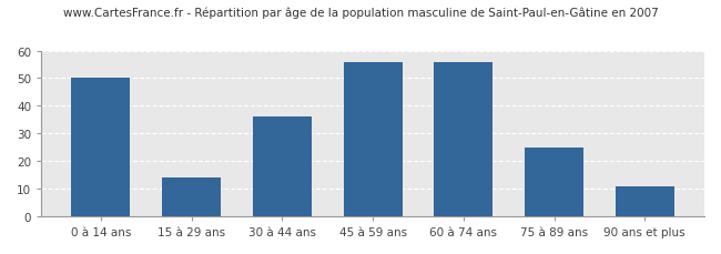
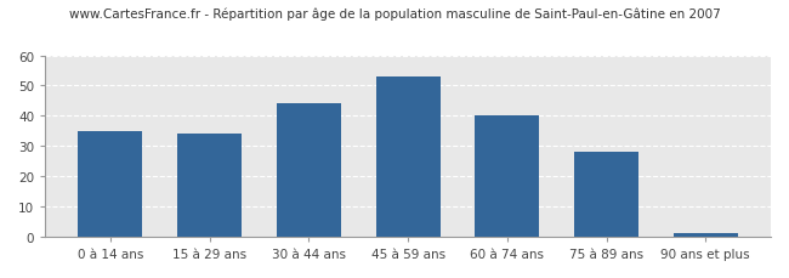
0 à 14 ans: 50 -> 35
15 à 29 ans: 14 -> 34
30 à 44 ans: 36 -> 44
45 à 59 ans: 56 -> 53
60 à 74 ans: 56 -> 40
75 à 89 ans: 25 -> 28
90 ans et plus: 11 -> 1
